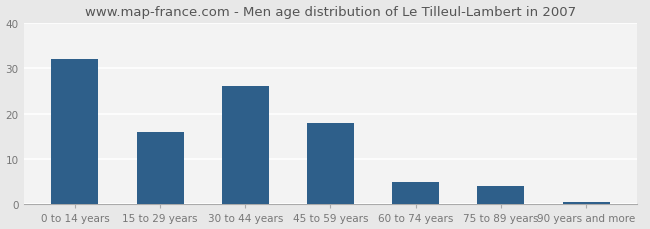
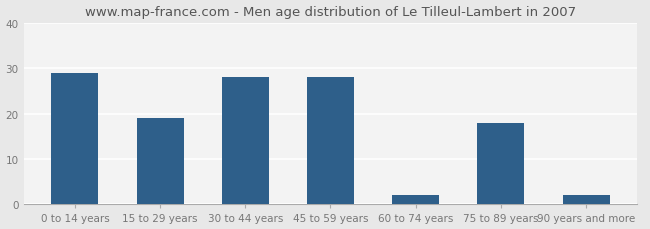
0 to 14 years: 32.0 -> 29.0
15 to 29 years: 16.0 -> 19.0
30 to 44 years: 26.0 -> 28.0
45 to 59 years: 18.0 -> 28.0
60 to 74 years: 5.0 -> 2.0
75 to 89 years: 4.0 -> 18.0
90 years and more: 0.5 -> 2.0
